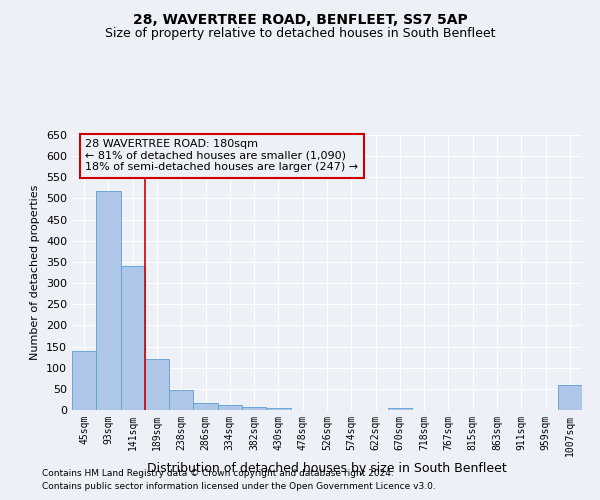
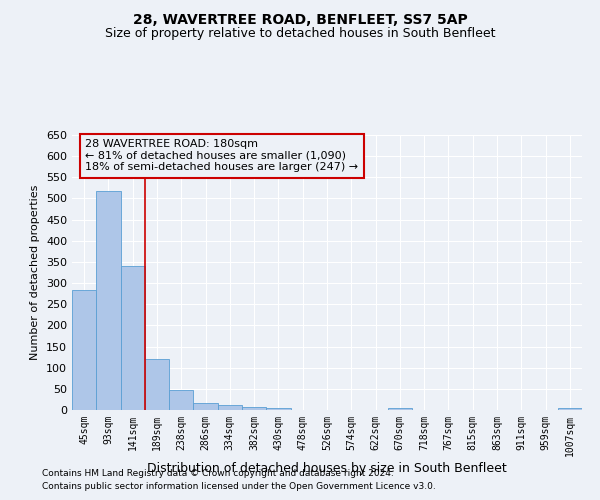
45sqm: 140 -> 283
1007sqm: 60 -> 5
